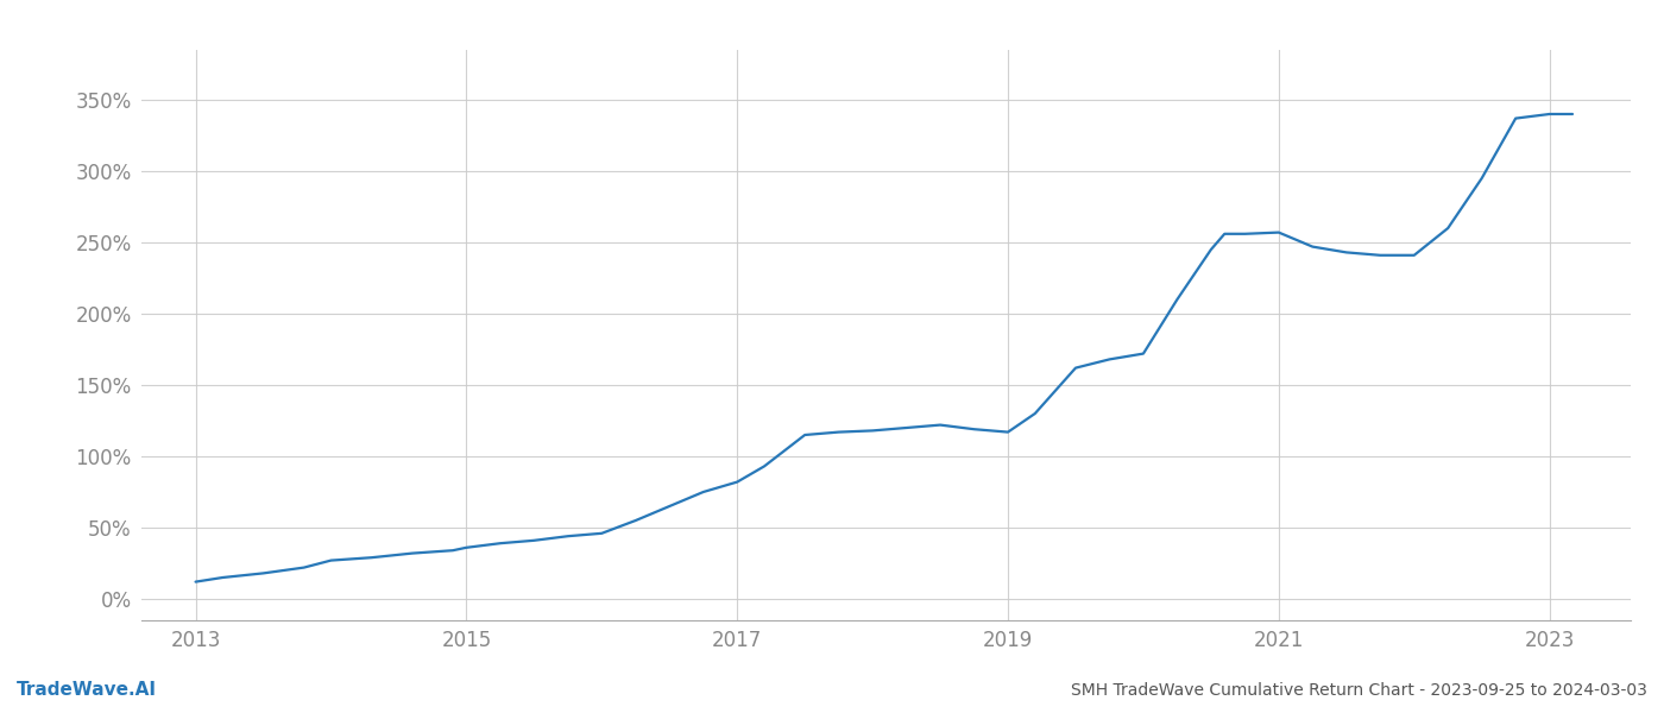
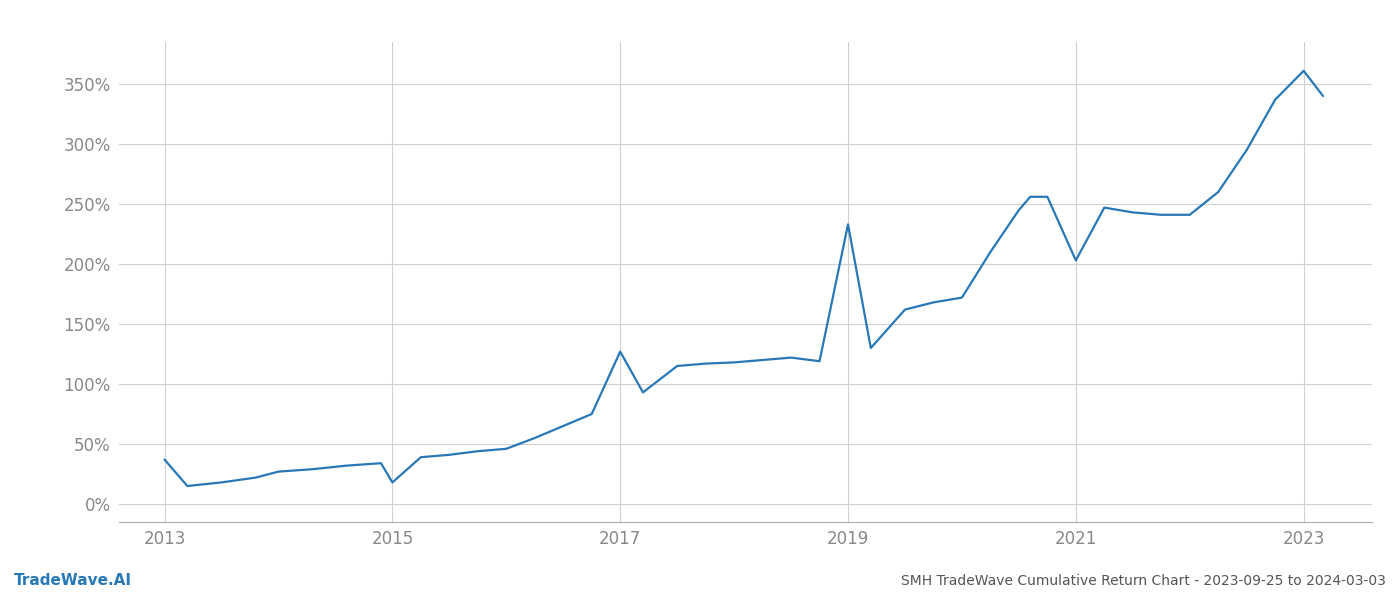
2013: 12% -> 37%
2015: 36% -> 18%
2017: 82% -> 127%
2019: 117% -> 233%
2021: 257% -> 203%
2023: 340% -> 361%
